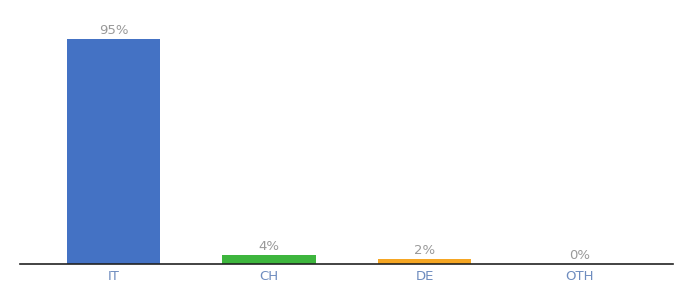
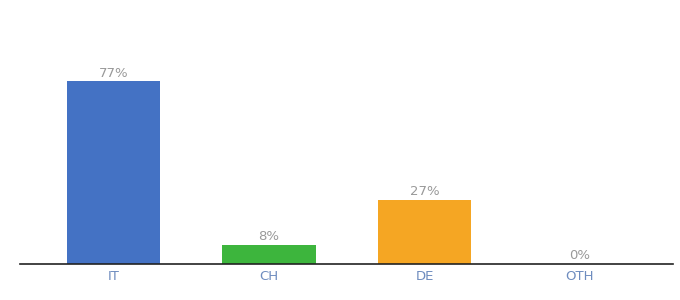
IT: 95% -> 77%
CH: 4% -> 8%
DE: 2% -> 27%
